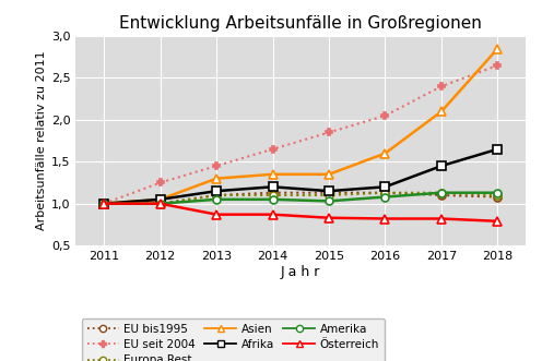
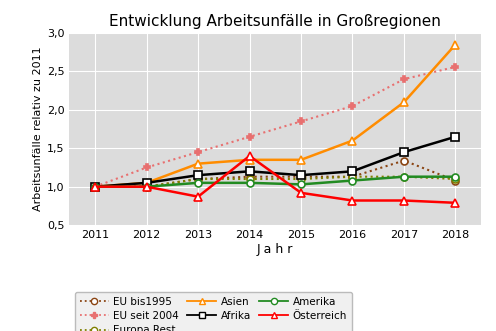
Österreich/2014: 0,87 -> 1,40
Österreich/2015: 0,83 -> 0,92
EU bis1995/2017: 1,10 -> 1,34
EU seit 2004/2018: 2,65 -> 2,56
